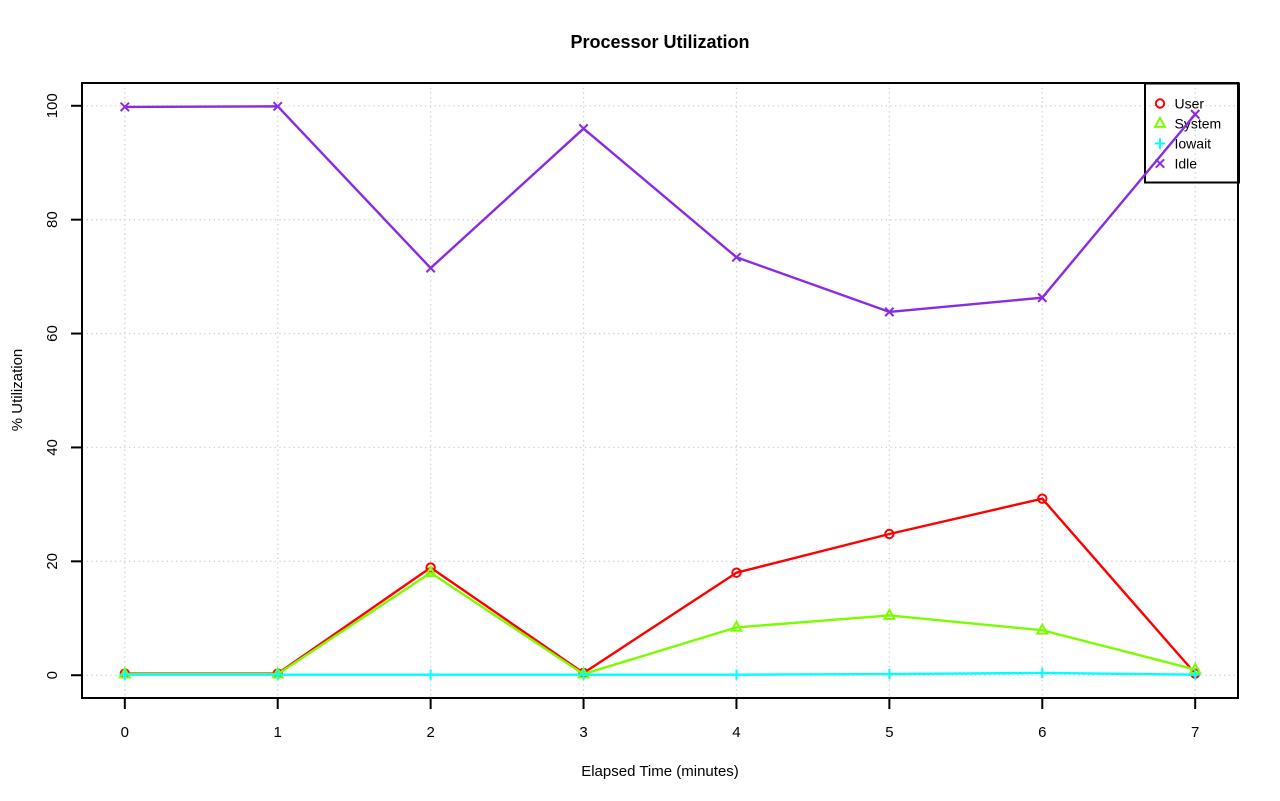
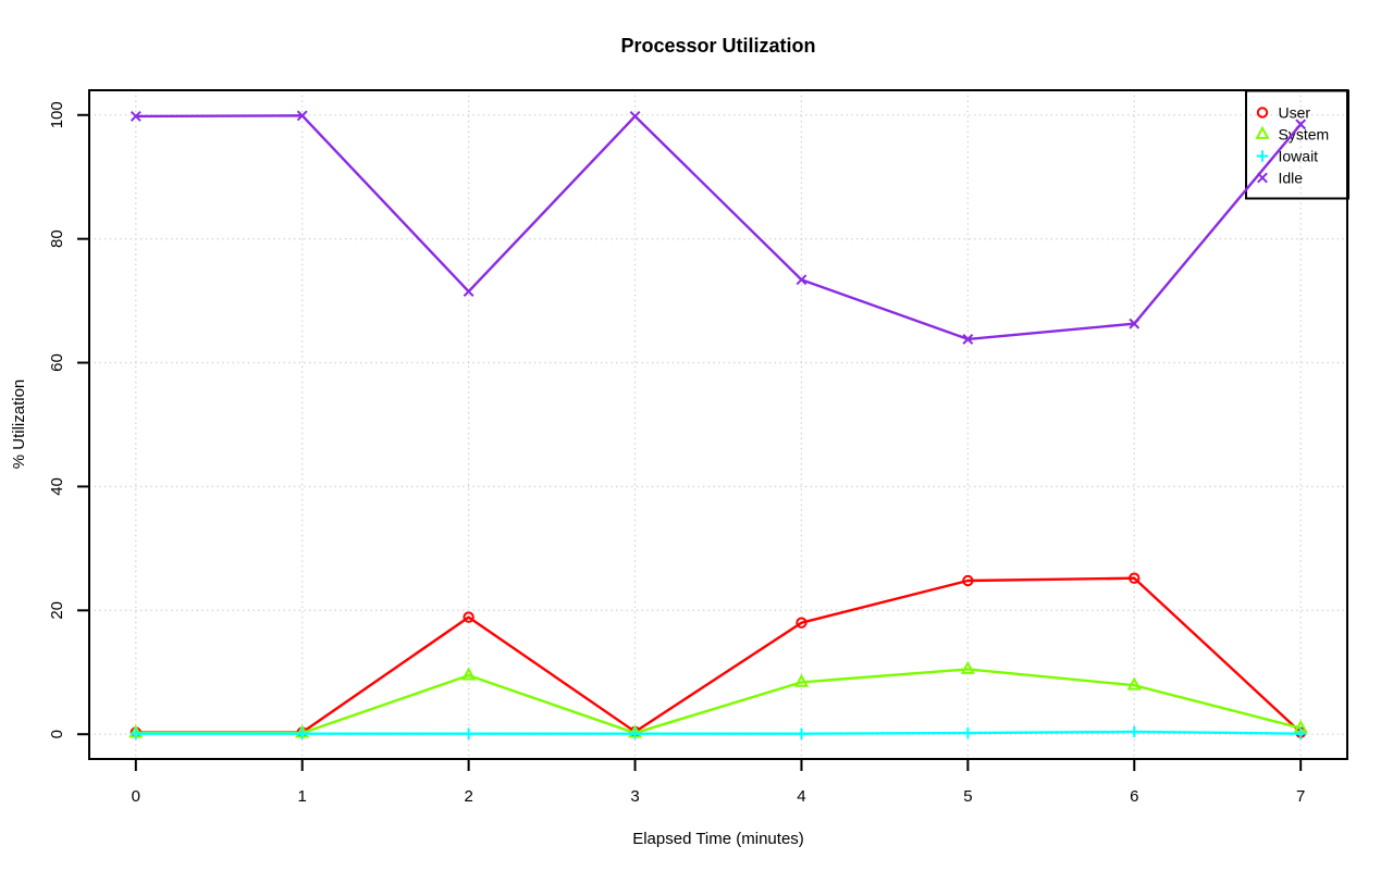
System/2: 18 -> 10
Idle/3: 96 -> 100
User/6: 31 -> 25
